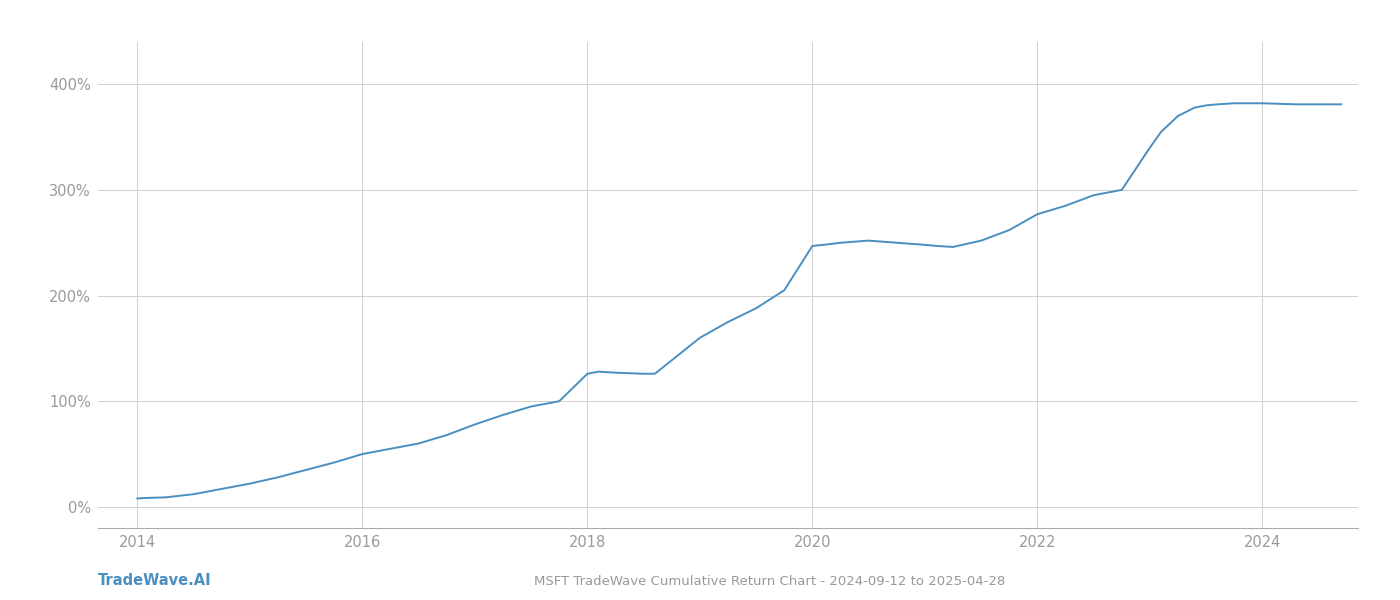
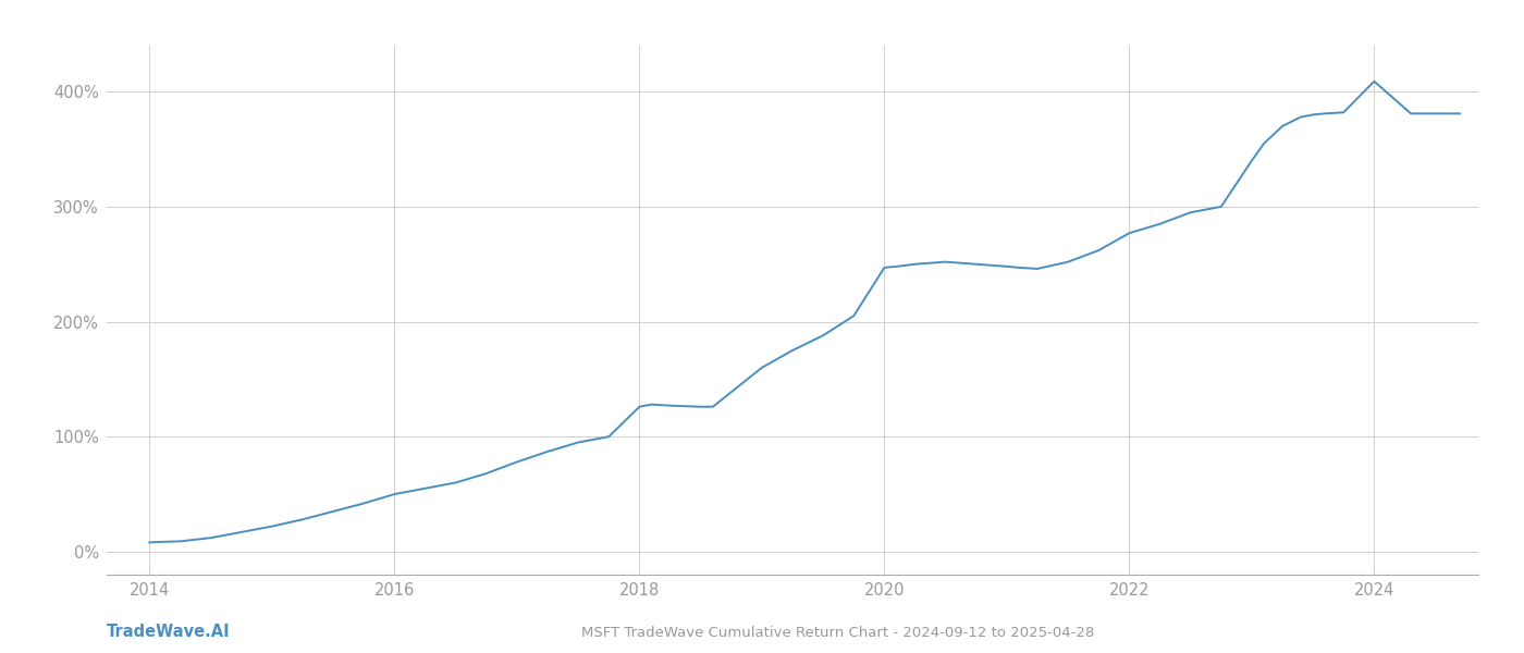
2024: 382% -> 409%
